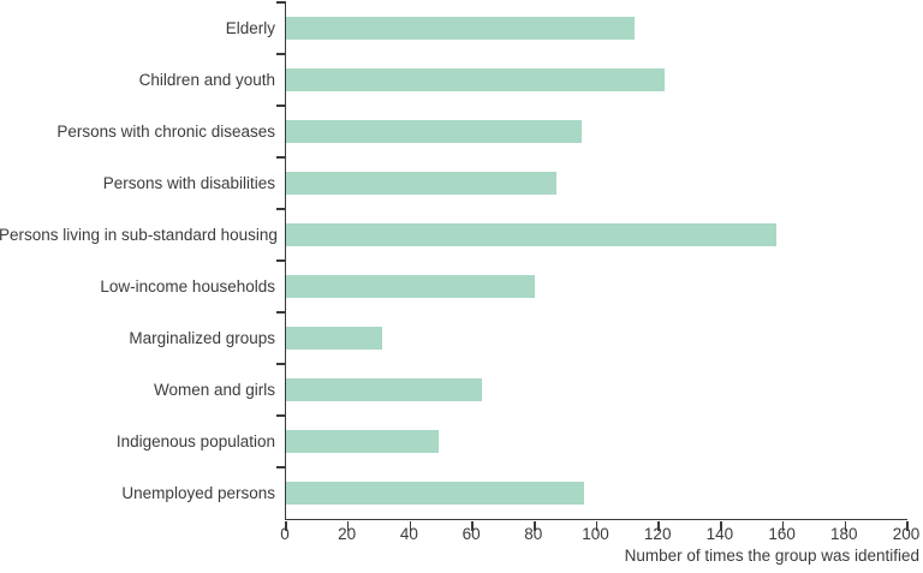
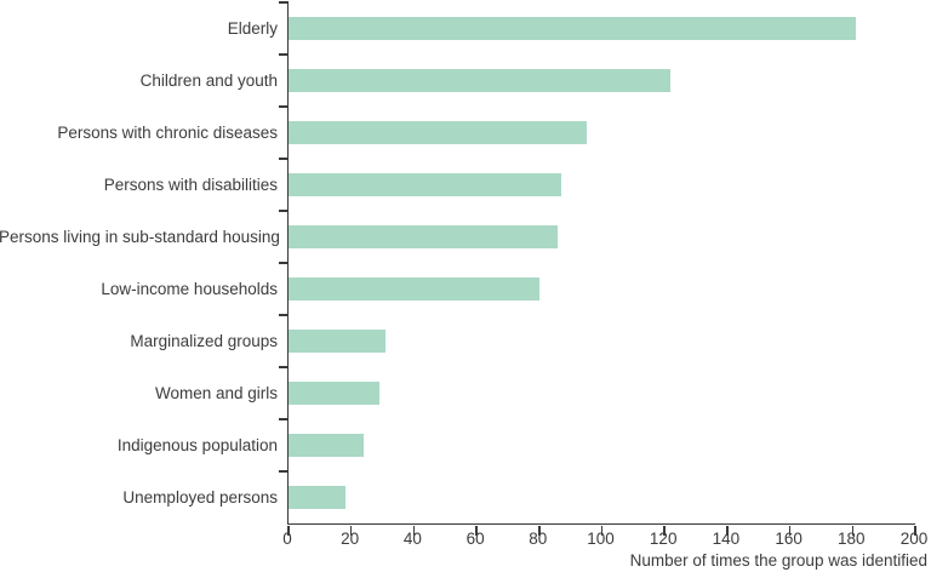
Elderly: 112 -> 181
Persons living in sub-standard housing: 158 -> 86
Women and girls: 63 -> 29
Indigenous population: 49 -> 24
Unemployed persons: 96 -> 18
